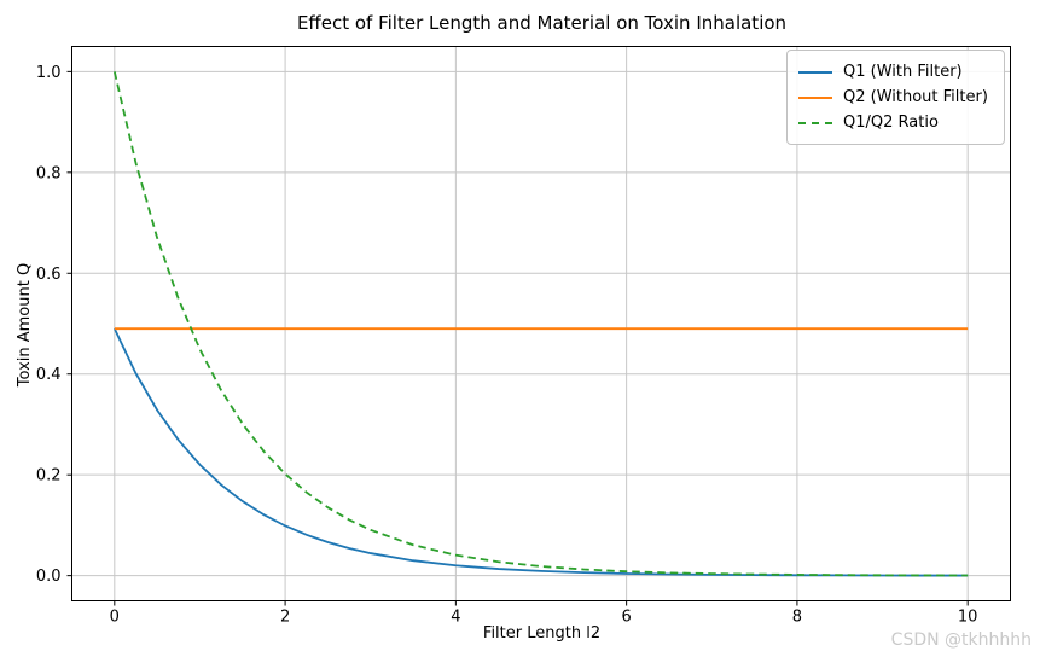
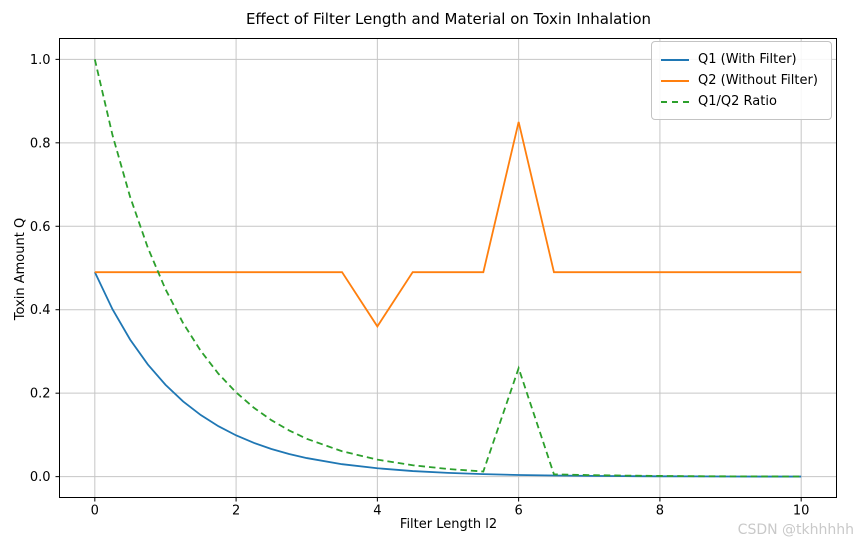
Q2 (Without Filter)/4: 0.49 -> 0.36
Q2 (Without Filter)/6: 0.49 -> 0.85
Q1/Q2 Ratio/6: 0.01 -> 0.26
